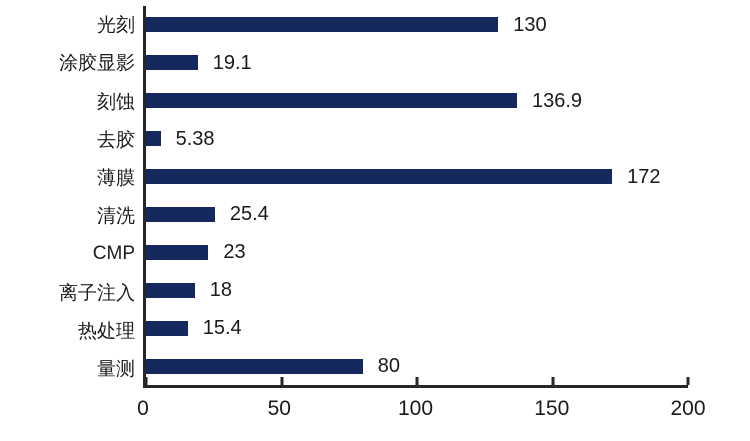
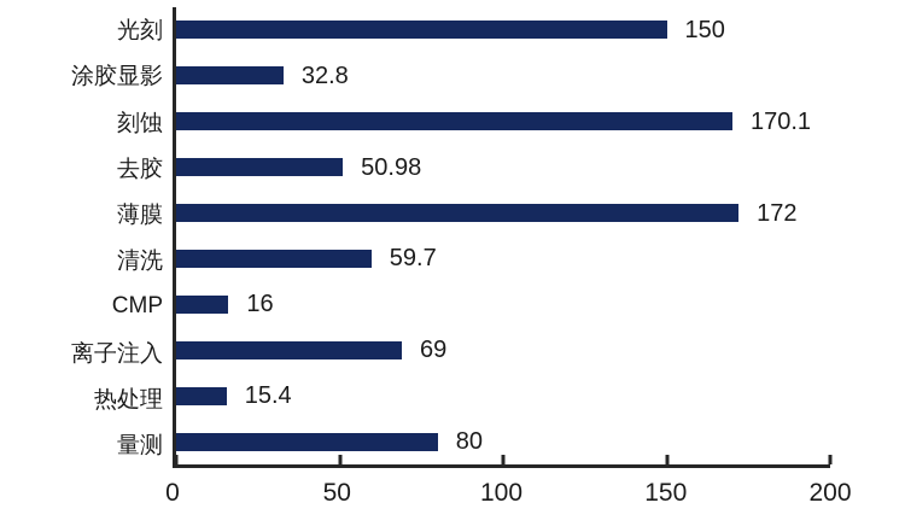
光刻: 130 -> 150
涂胶显影: 19.1 -> 32.8
刻蚀: 136.9 -> 170.1
去胶: 5.38 -> 50.98
清洗: 25.4 -> 59.7
CMP: 23 -> 16
离子注入: 18 -> 69
